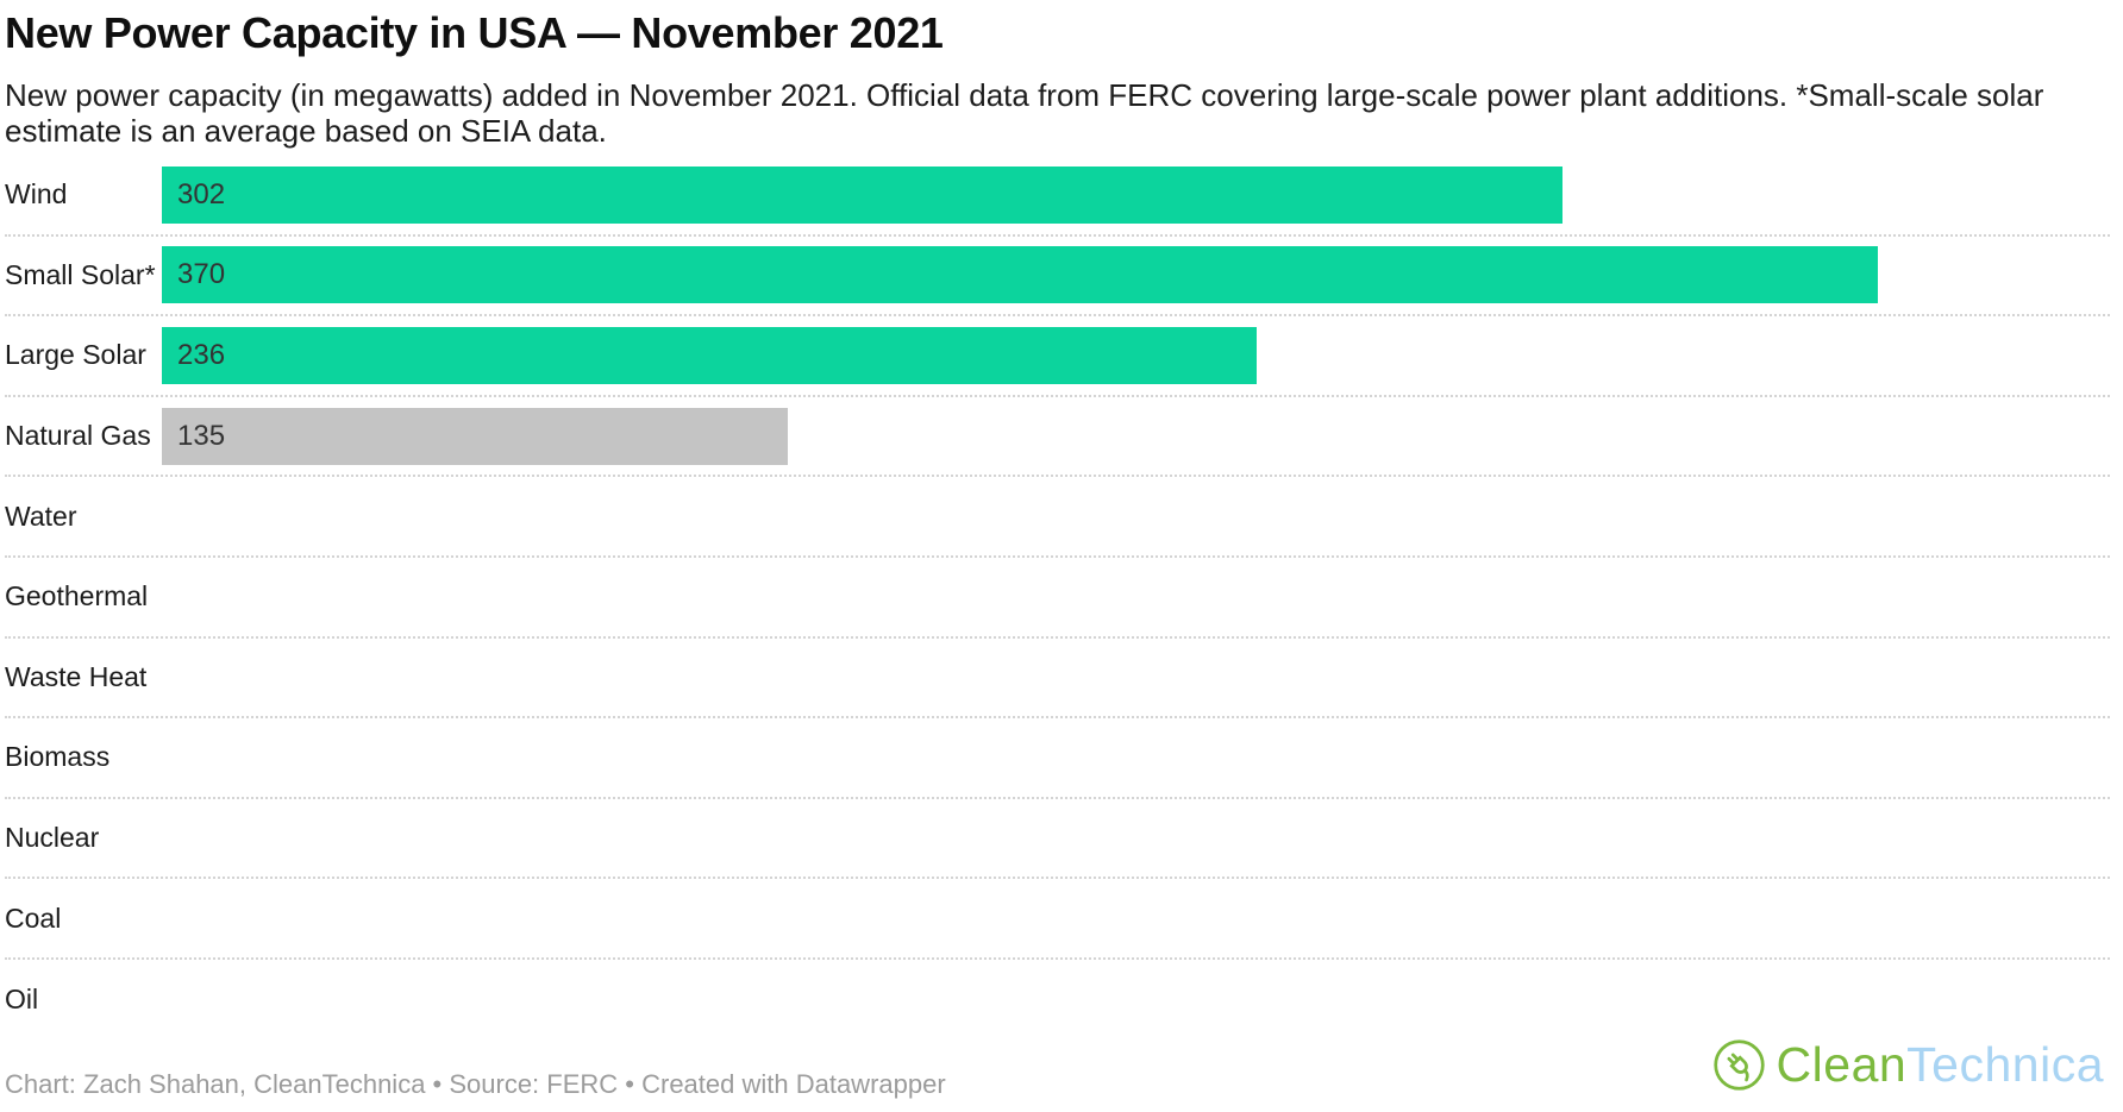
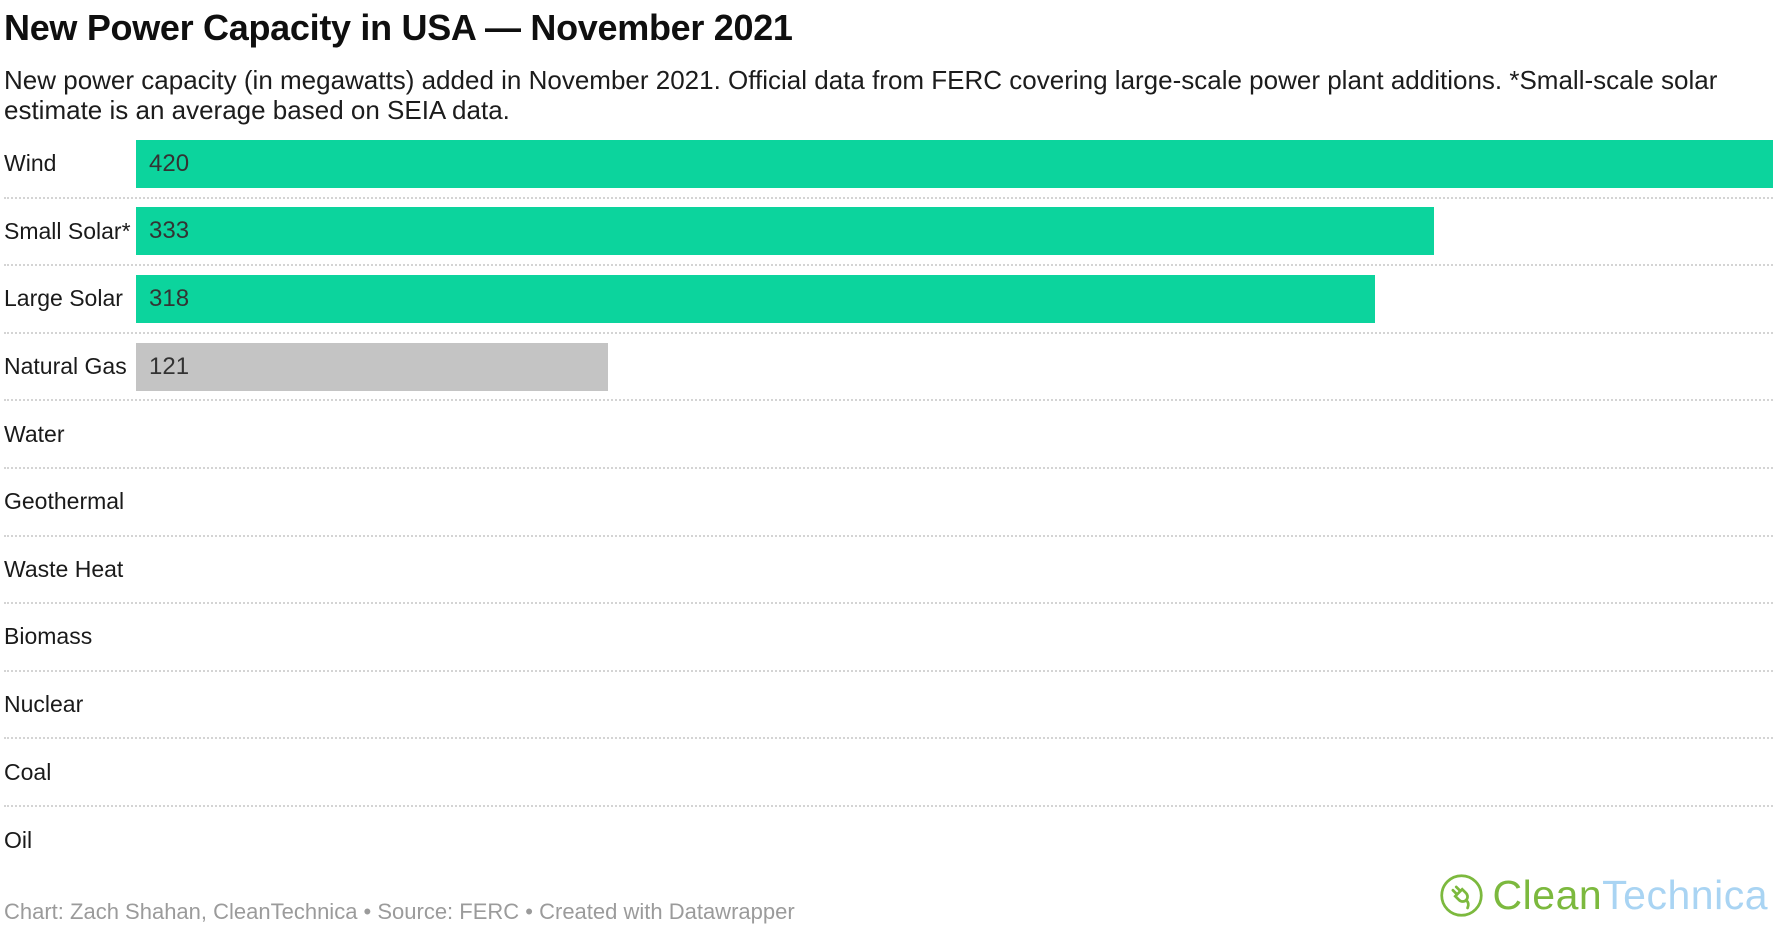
Wind: 302 -> 420
Small Solar*: 370 -> 333
Large Solar: 236 -> 318
Natural Gas: 135 -> 121
